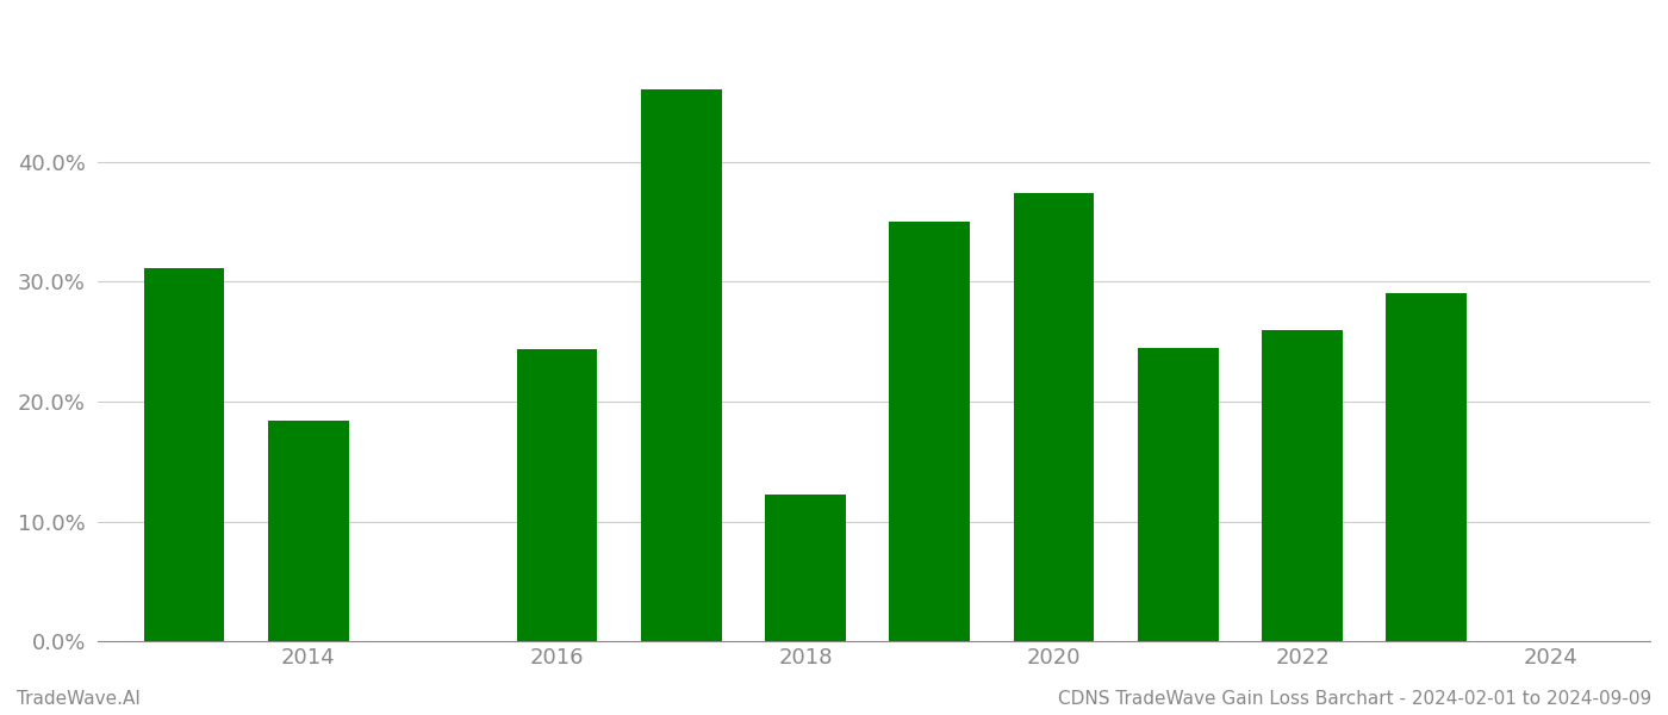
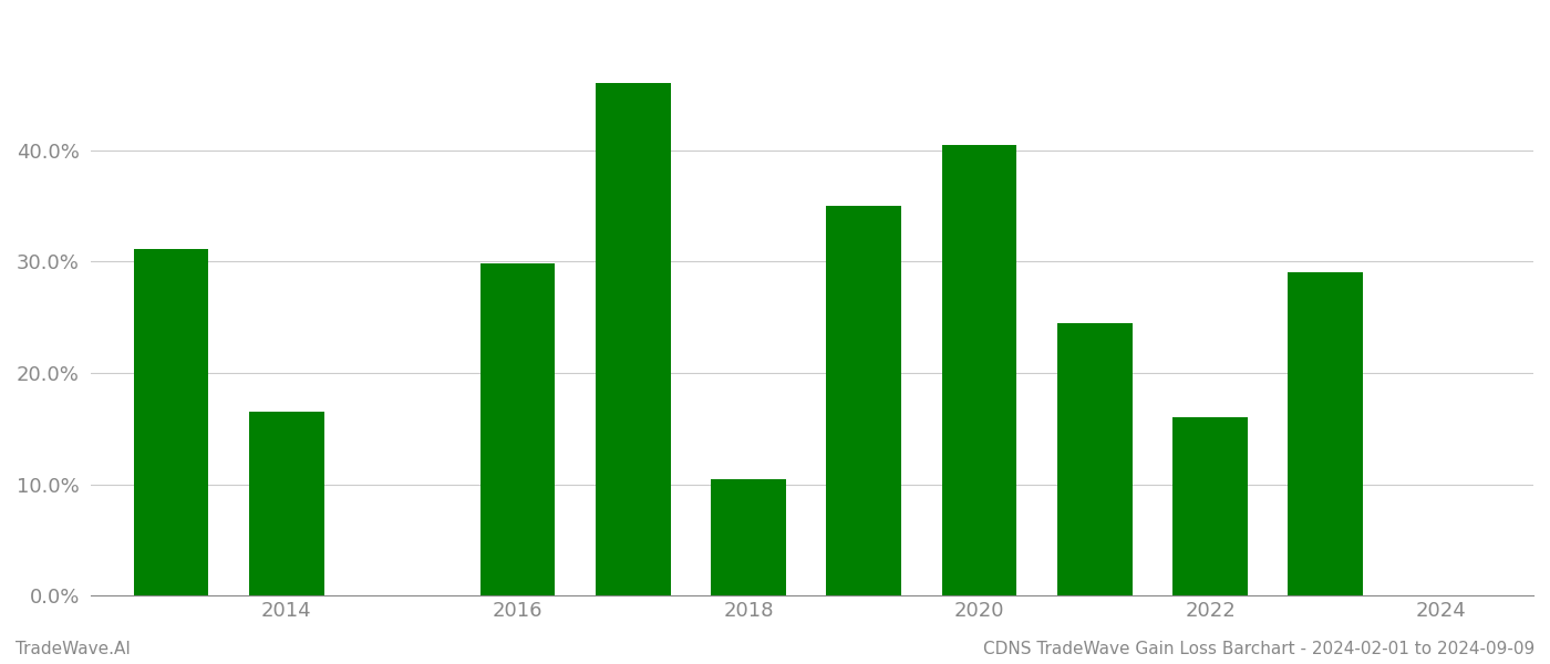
2014: 18.4% -> 16.5%
2016: 24.4% -> 29.8%
2018: 12.2% -> 10.5%
2020: 37.4% -> 40.5%
2022: 26.0% -> 16.0%
